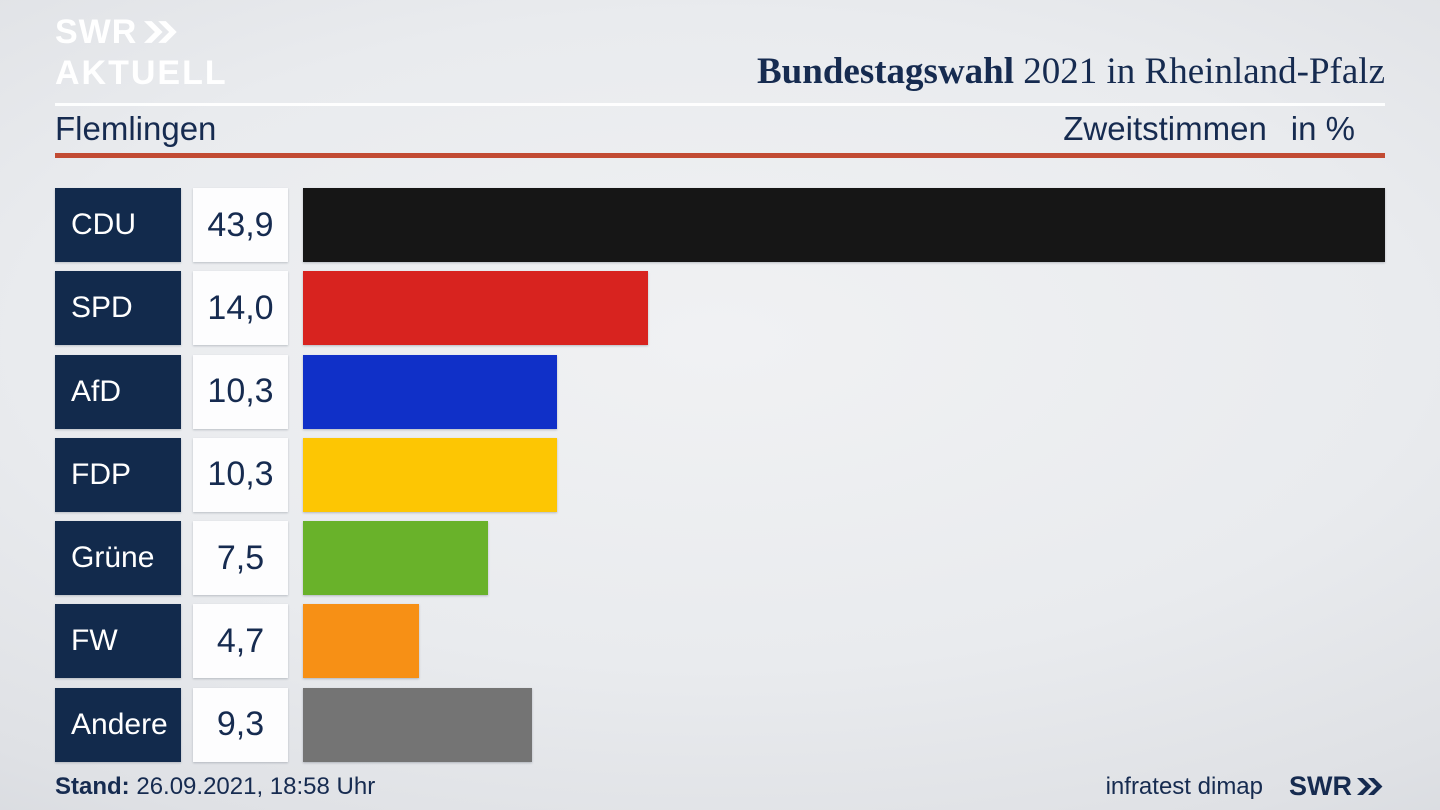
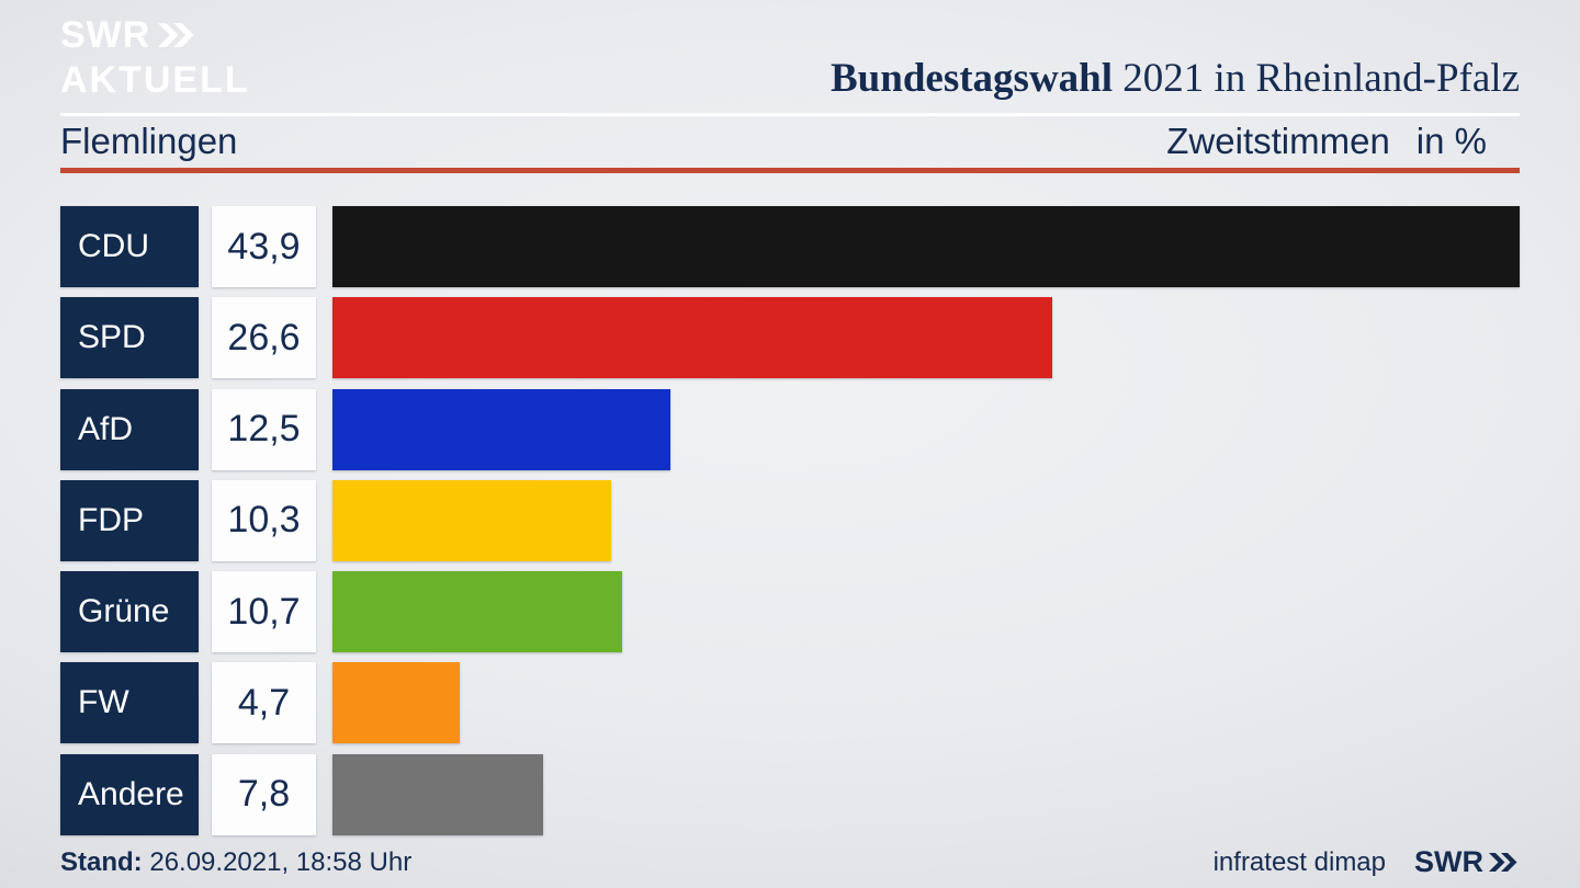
SPD: 14,0 -> 26,6
AfD: 10,3 -> 12,5
Grüne: 7,5 -> 10,7
Andere: 9,3 -> 7,8
